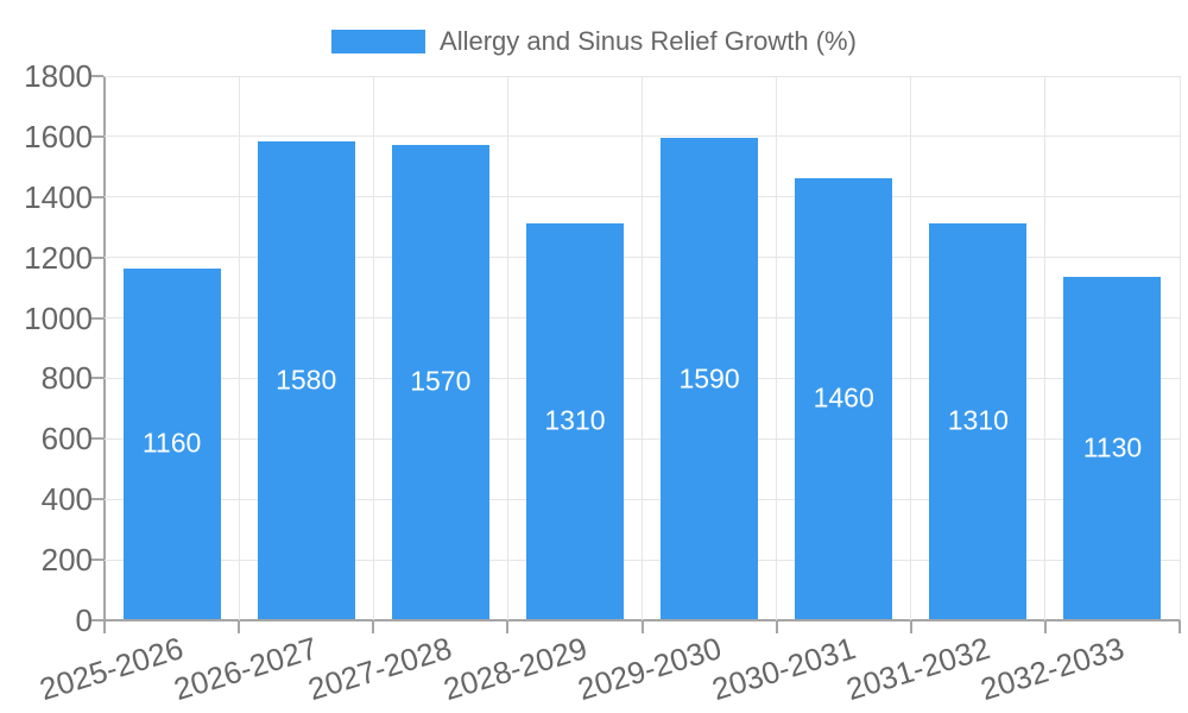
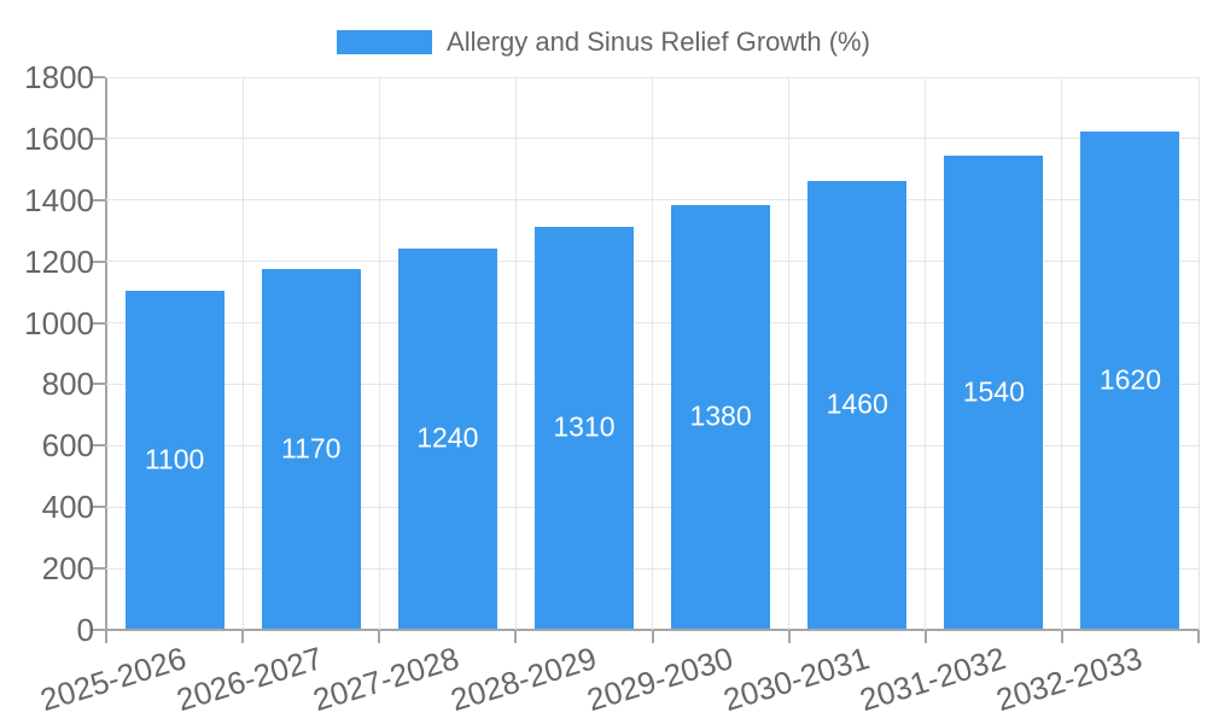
2025-2026: 1160 -> 1100
2026-2027: 1580 -> 1170
2027-2028: 1570 -> 1240
2029-2030: 1590 -> 1380
2031-2032: 1310 -> 1540
2032-2033: 1130 -> 1620
